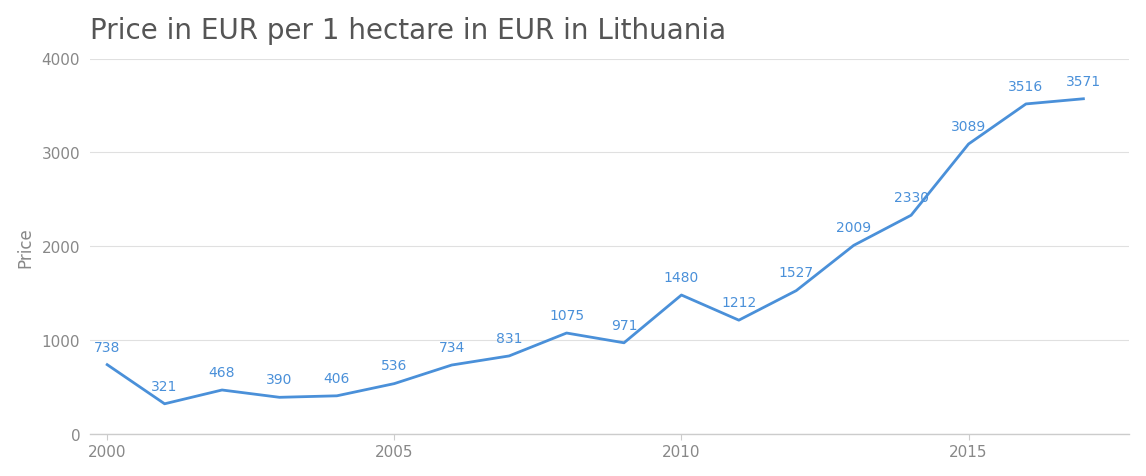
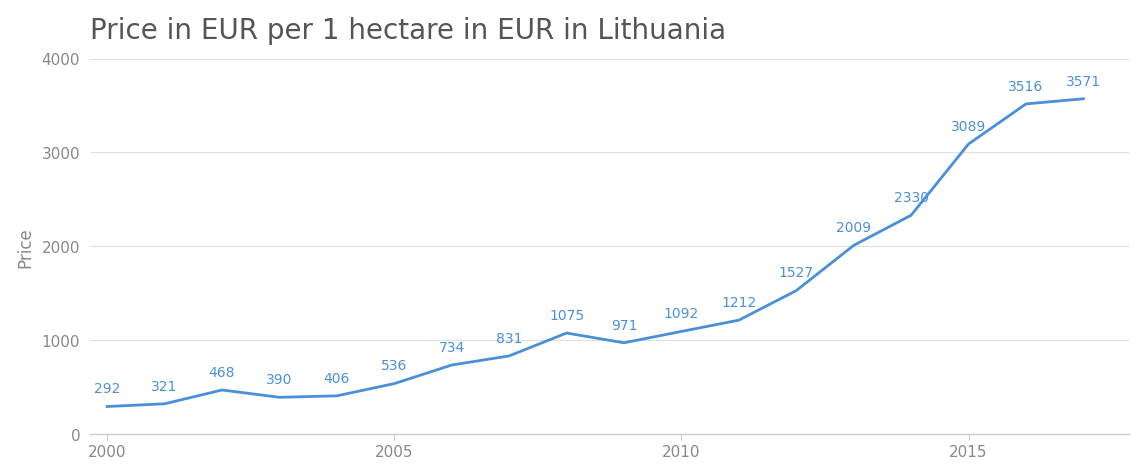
2000: 738 -> 292
2010: 1480 -> 1092
